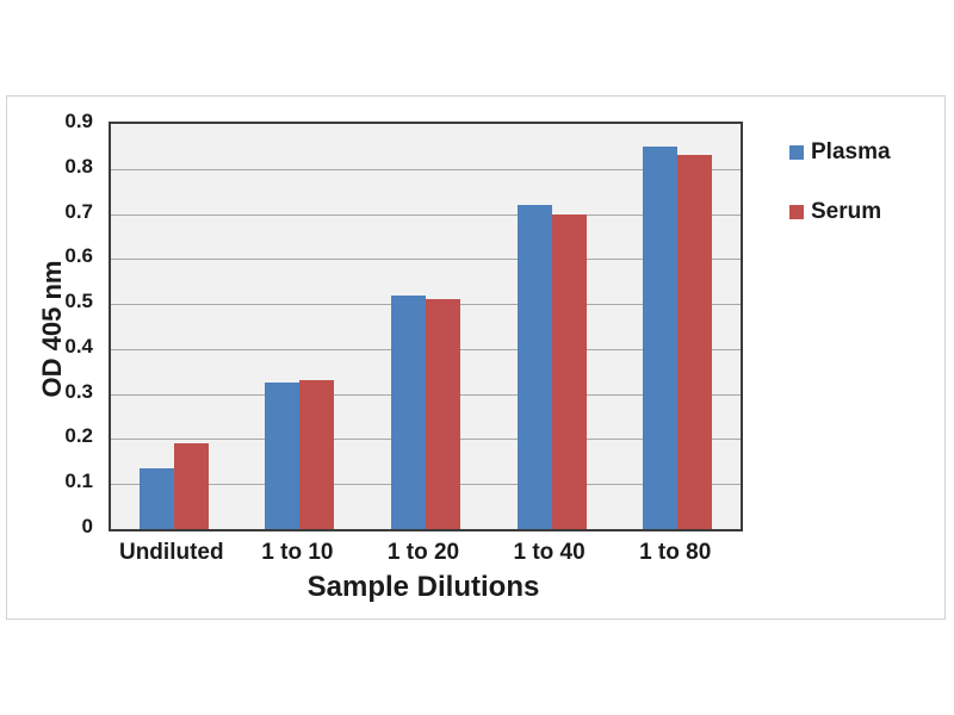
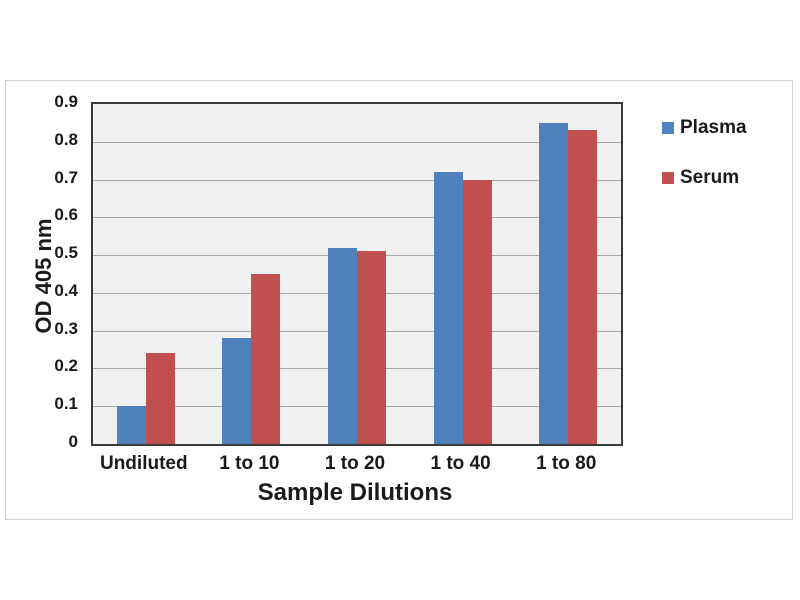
Plasma/Undiluted: 0.14 -> 0.10
Serum/Undiluted: 0.19 -> 0.24
Plasma/1 to 10: 0.33 -> 0.28
Serum/1 to 10: 0.33 -> 0.45
